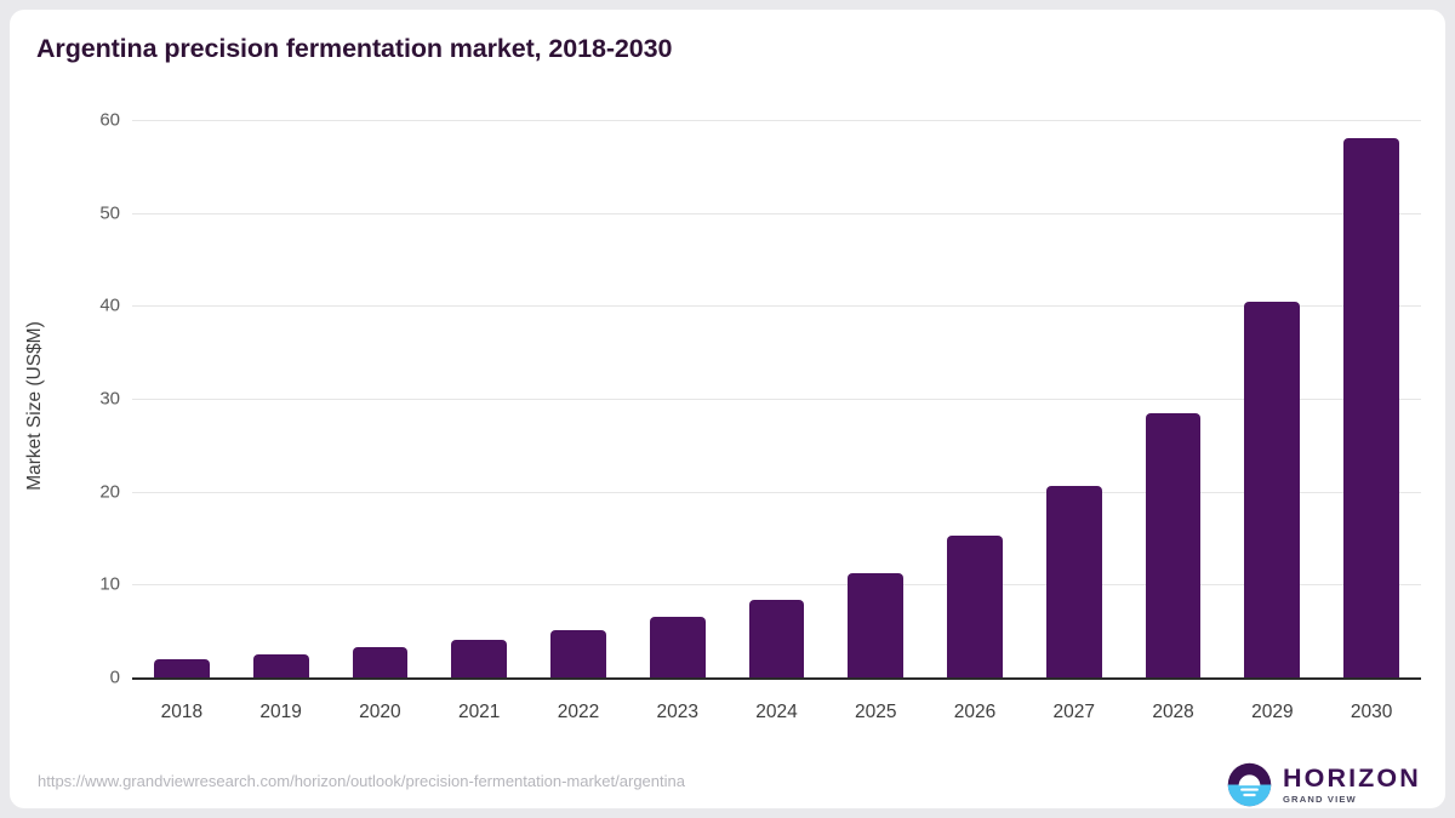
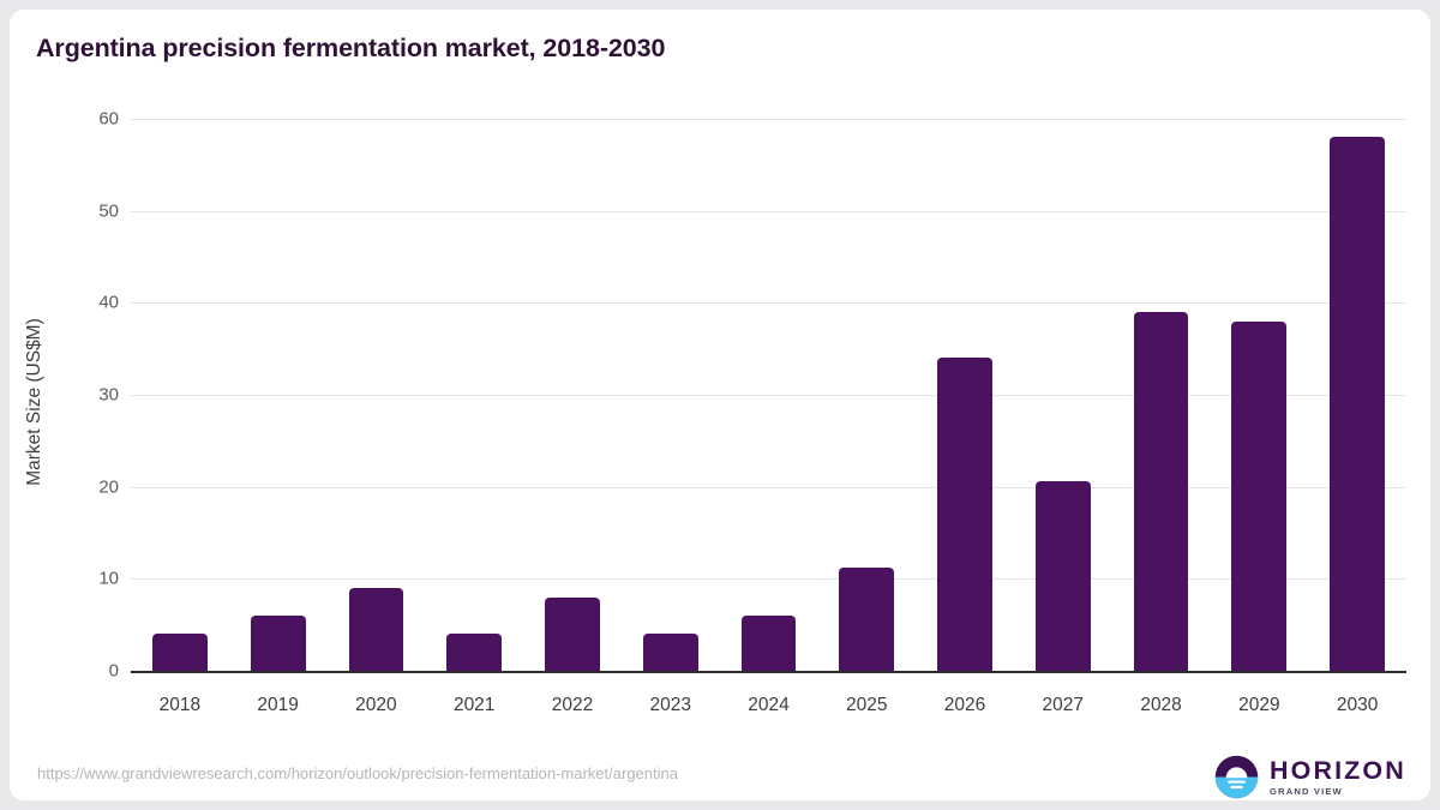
2018: 2 -> 4
2019: 2 -> 6
2020: 3 -> 9
2022: 5 -> 8
2023: 6 -> 4
2024: 8 -> 6
2026: 15 -> 34
2028: 28 -> 39
2029: 40 -> 38
